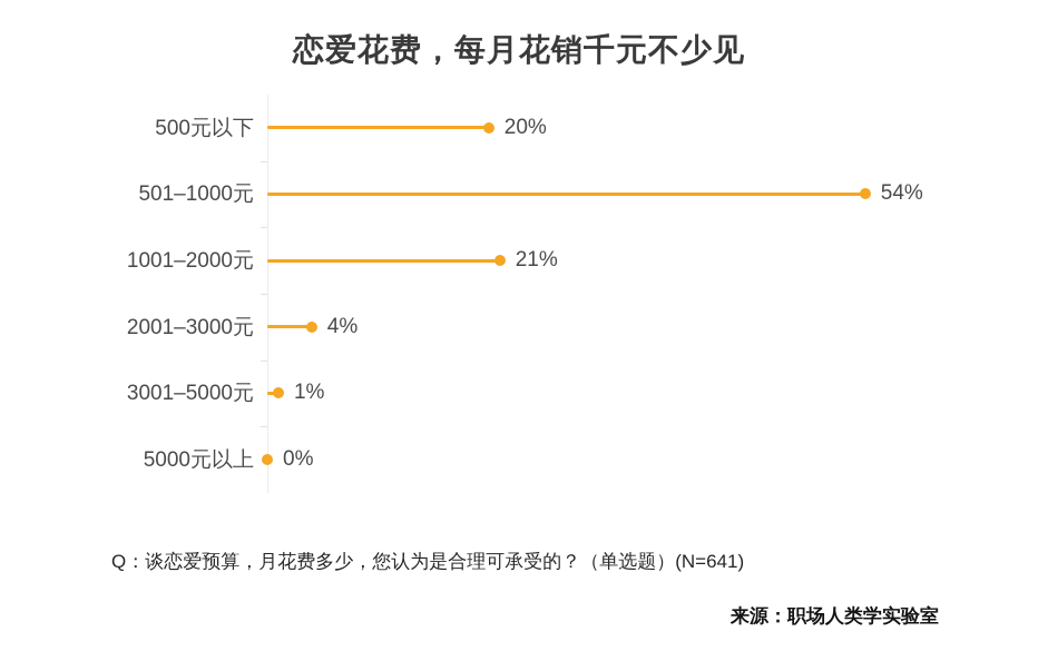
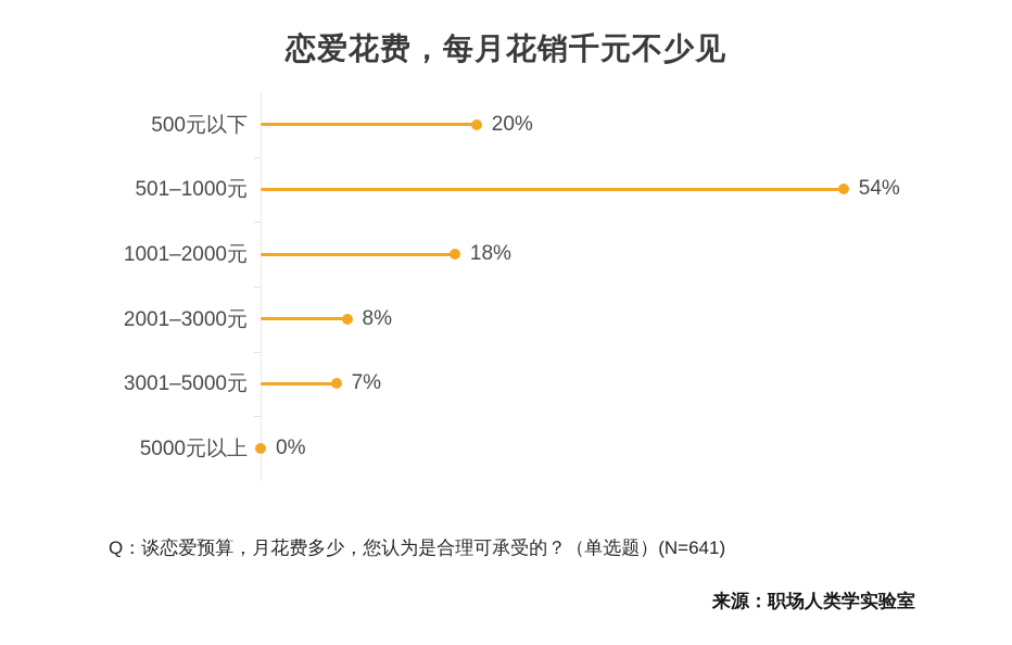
1001–2000元: 21% -> 18%
2001–3000元: 4% -> 8%
3001–5000元: 1% -> 7%
